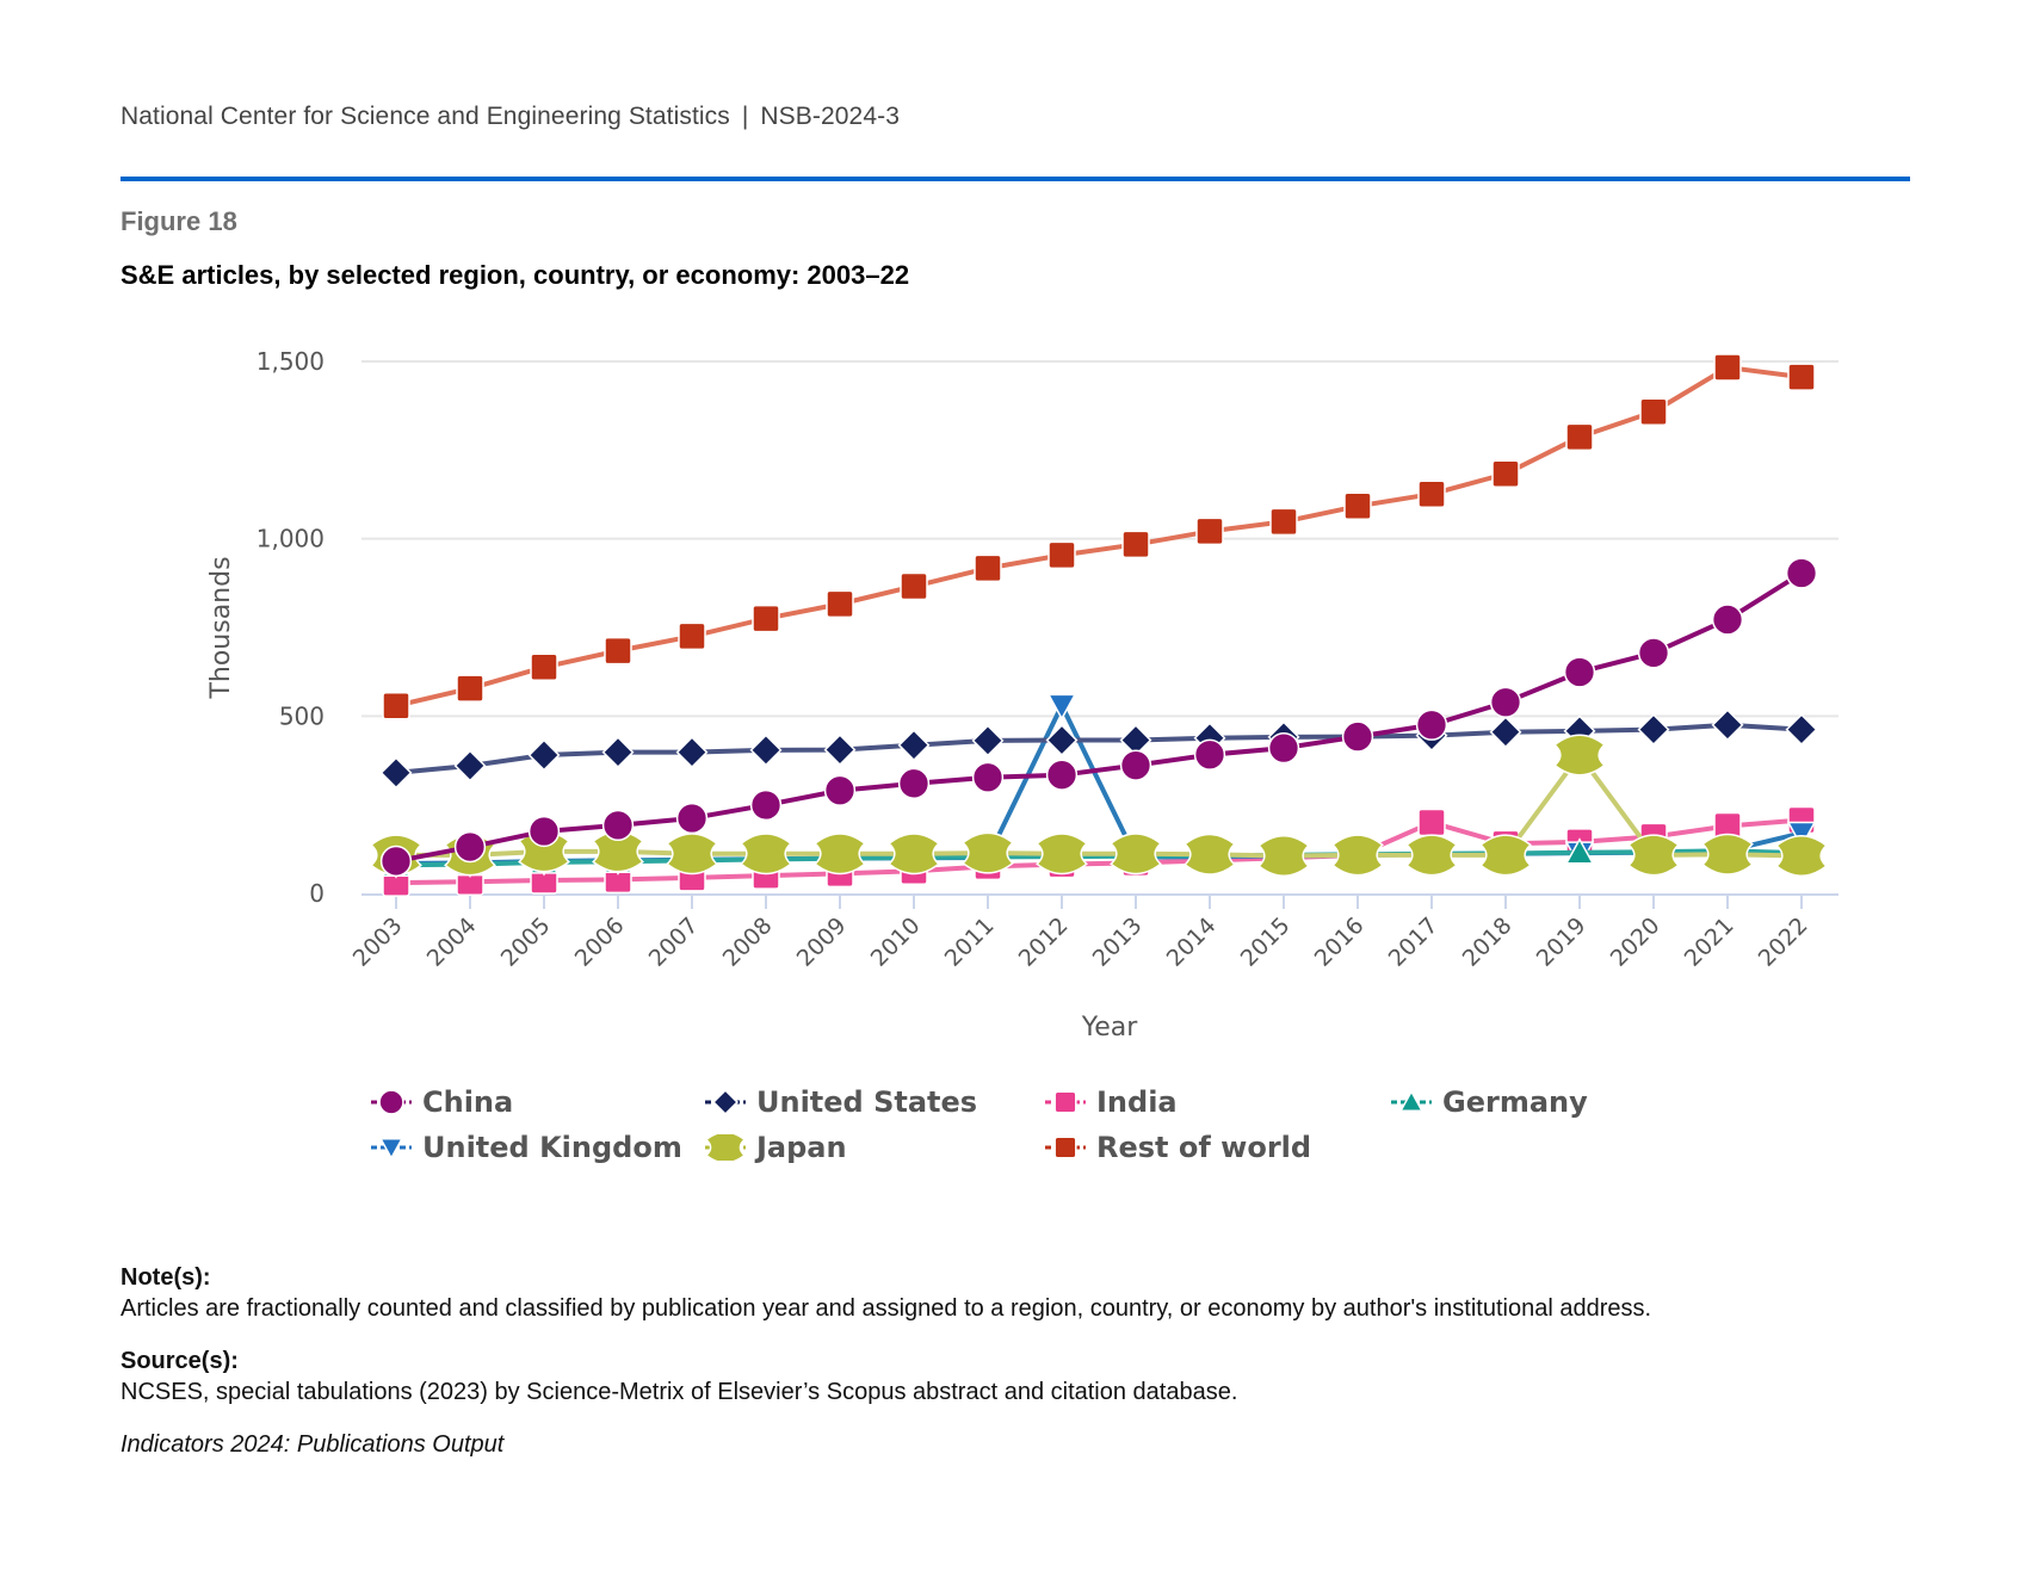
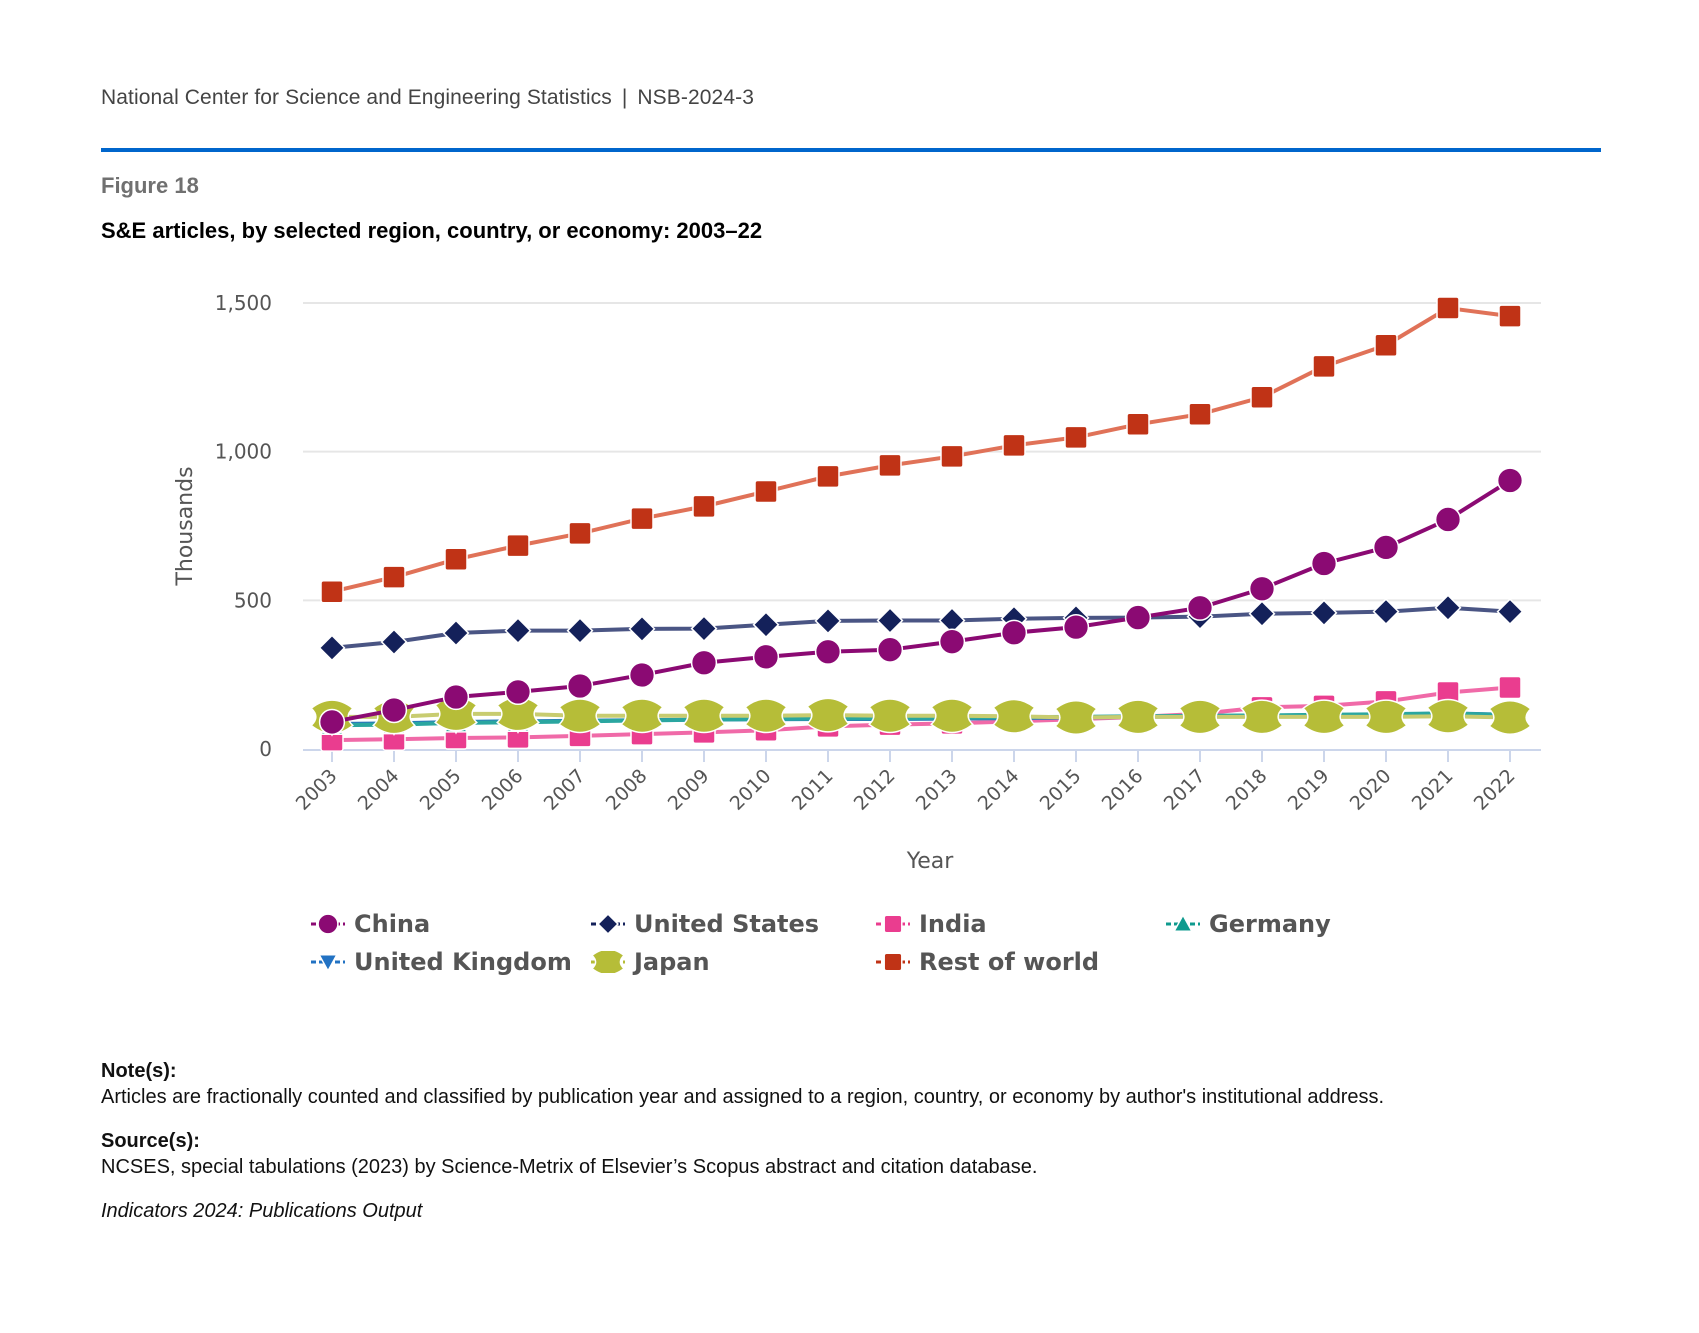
United Kingdom/2012: 530 -> 100
India/2017: 200 -> 120
Japan/2019: 390 -> 110
United Kingdom/2022: 170 -> 120
